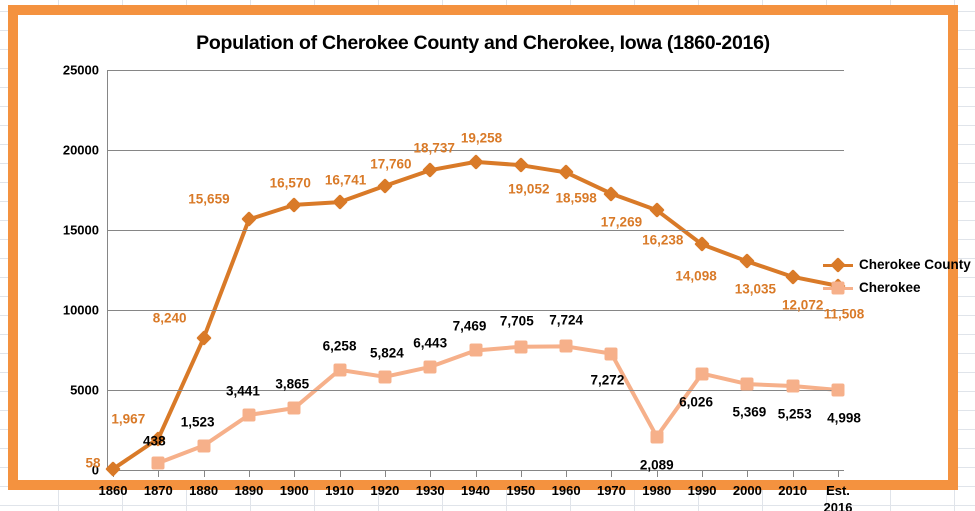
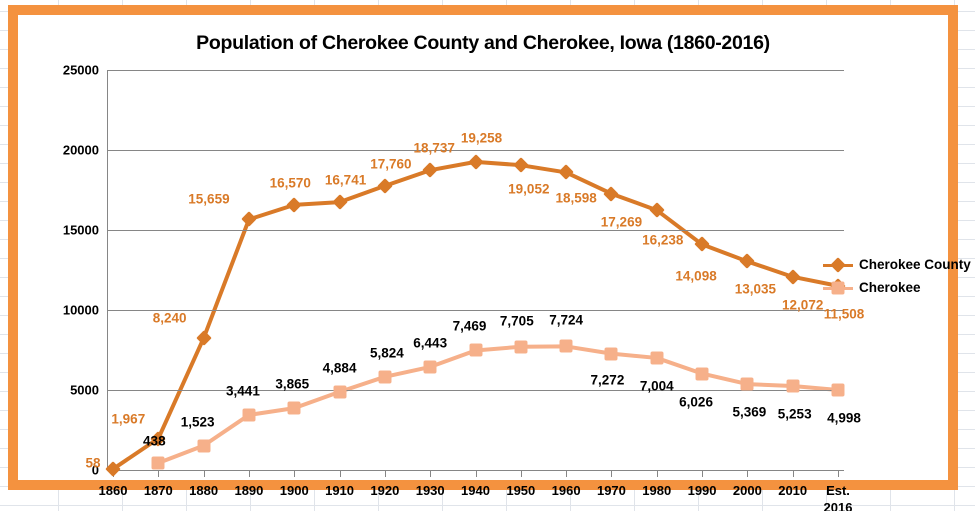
Cherokee/1910: 6,258 -> 4,884
Cherokee/1980: 2,089 -> 7,004
